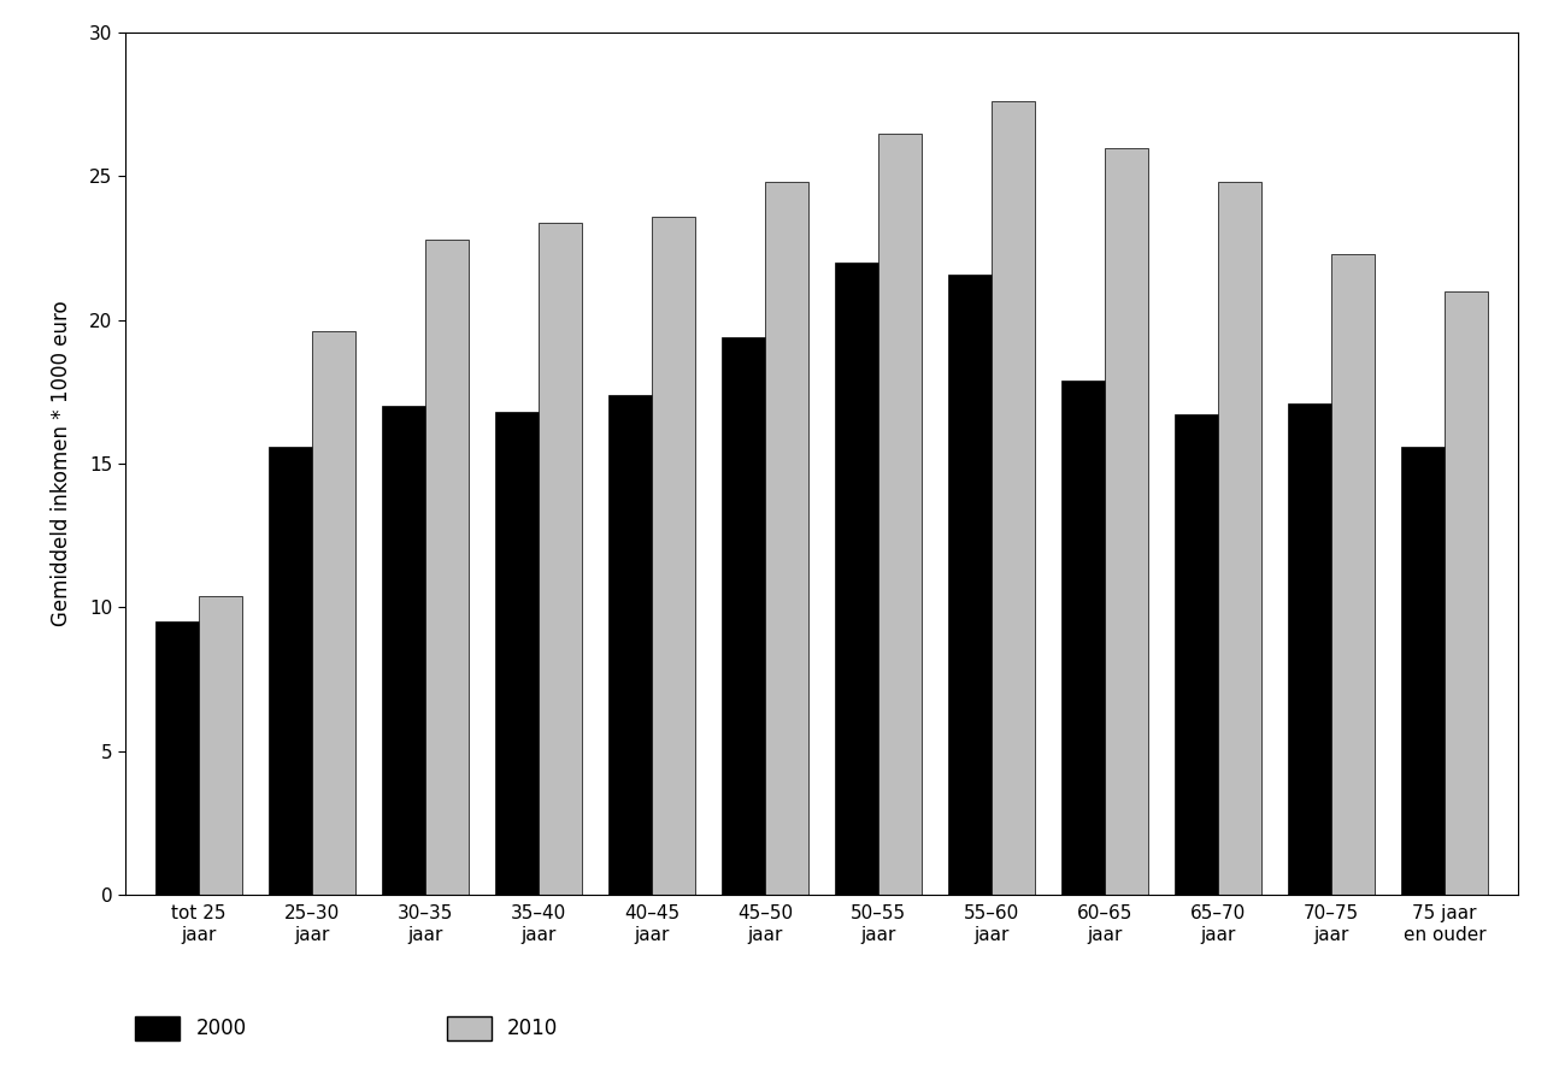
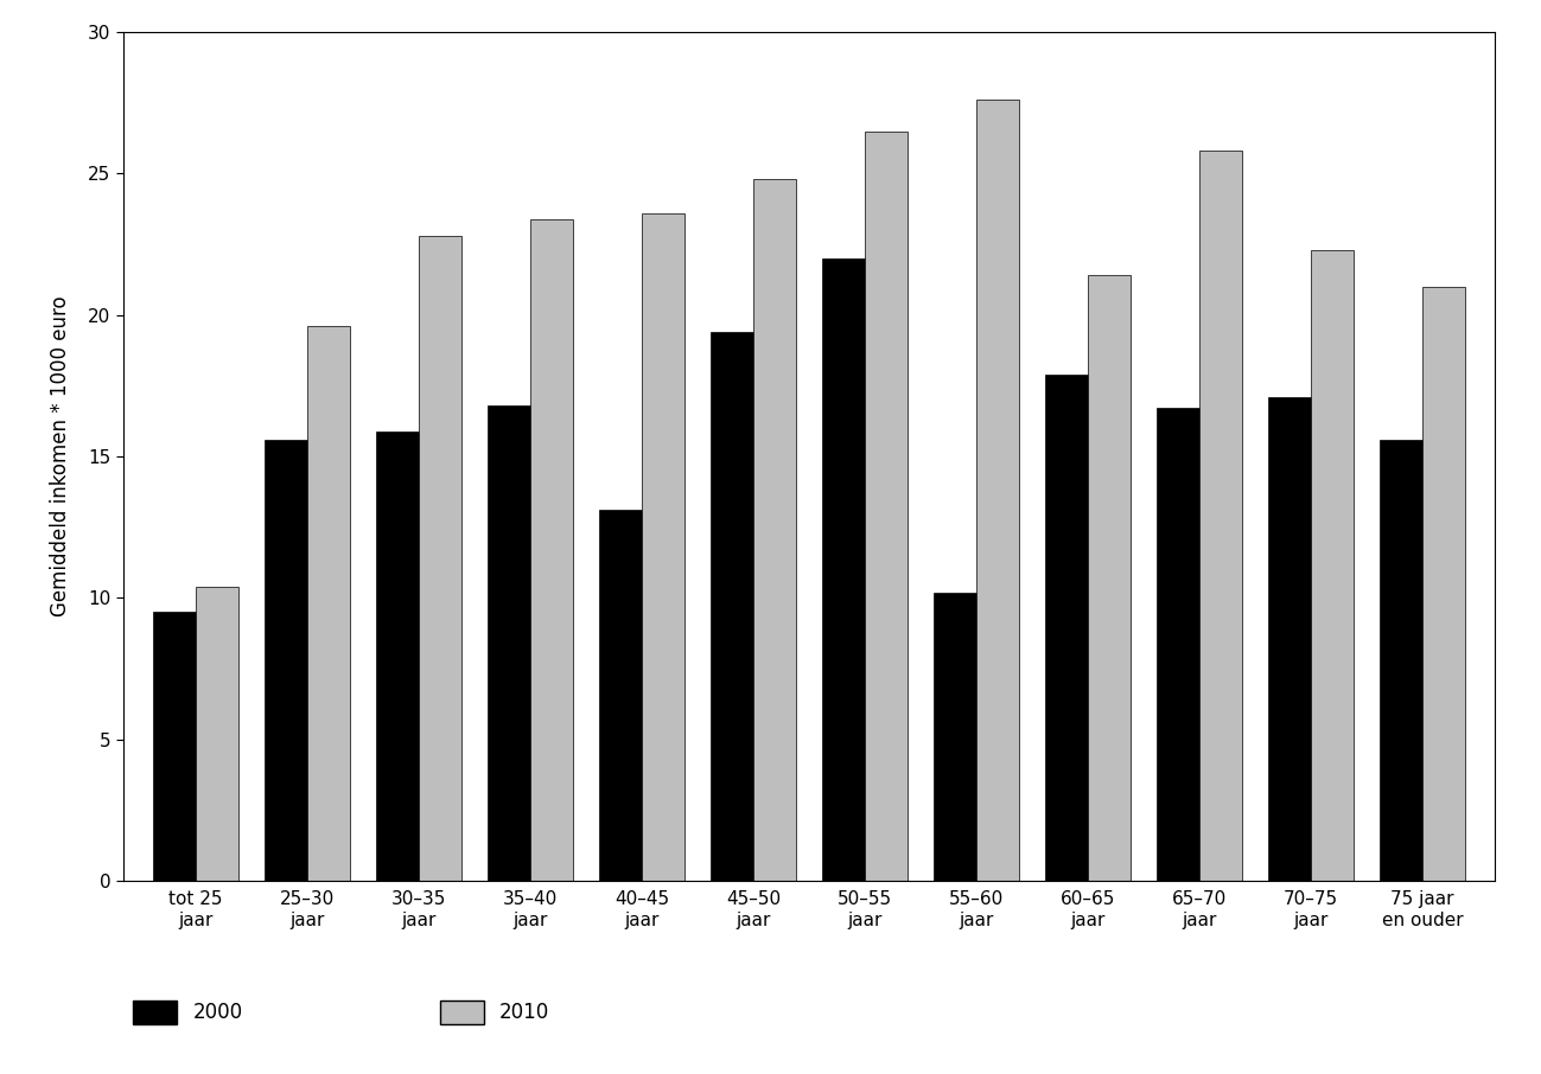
2000/30–35 jaar: 17.0 -> 15.9
2000/40–45 jaar: 17.4 -> 13.1
2000/55–60 jaar: 21.6 -> 10.2
2010/60–65 jaar: 26.0 -> 21.4
2010/65–70 jaar: 24.8 -> 25.8
